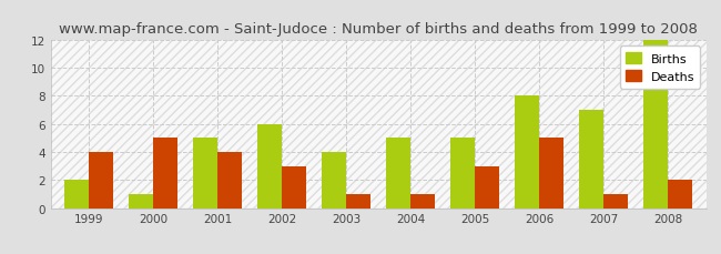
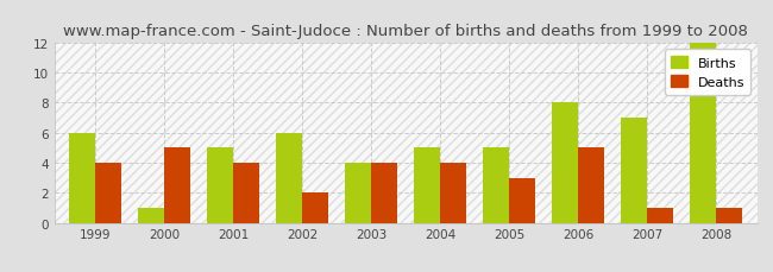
Births/1999: 2 -> 6
Deaths/2002: 3 -> 2
Deaths/2003: 1 -> 4
Deaths/2004: 1 -> 4
Deaths/2008: 2 -> 1
